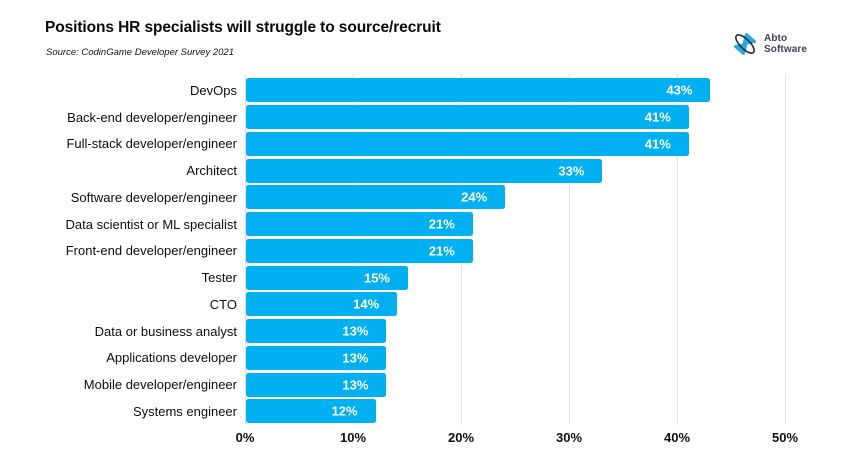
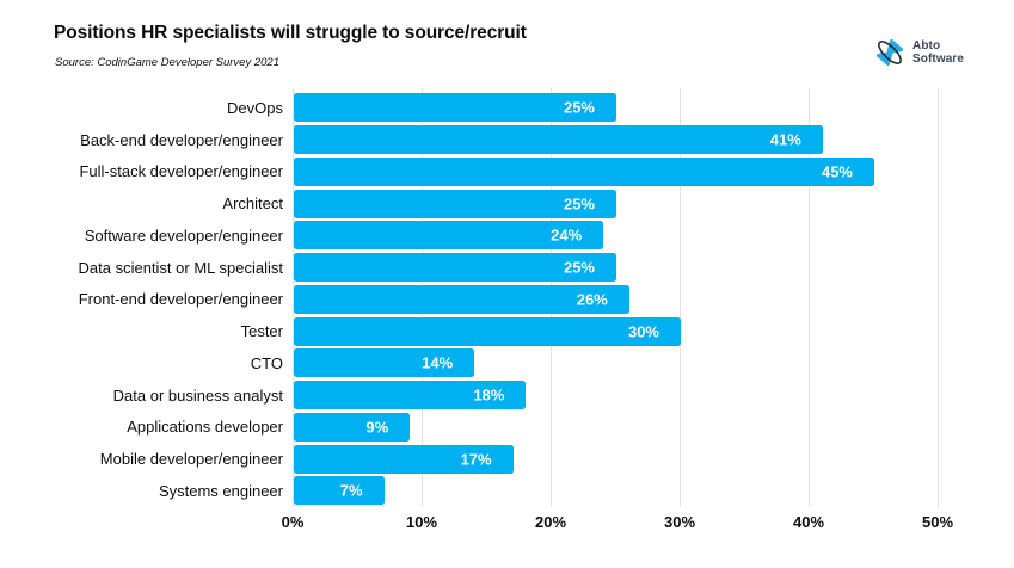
DevOps: 43% -> 25%
Full-stack developer/engineer: 41% -> 45%
Architect: 33% -> 25%
Data scientist or ML specialist: 21% -> 25%
Front-end developer/engineer: 21% -> 26%
Tester: 15% -> 30%
Data or business analyst: 13% -> 18%
Applications developer: 13% -> 9%
Mobile developer/engineer: 13% -> 17%
Systems engineer: 12% -> 7%
